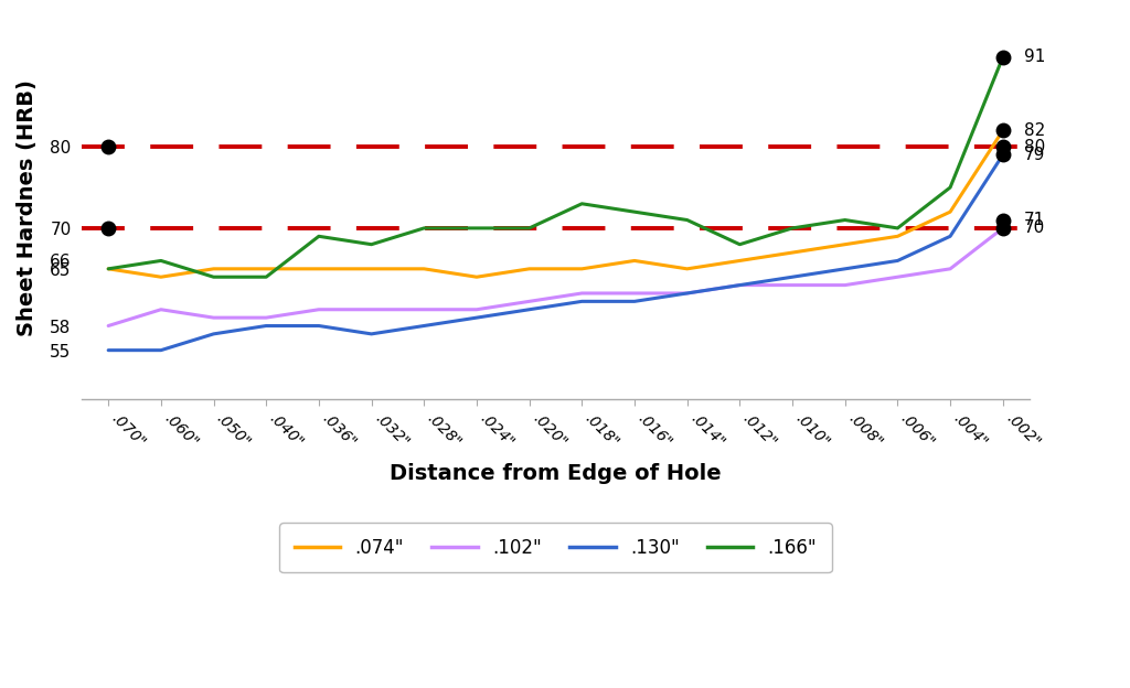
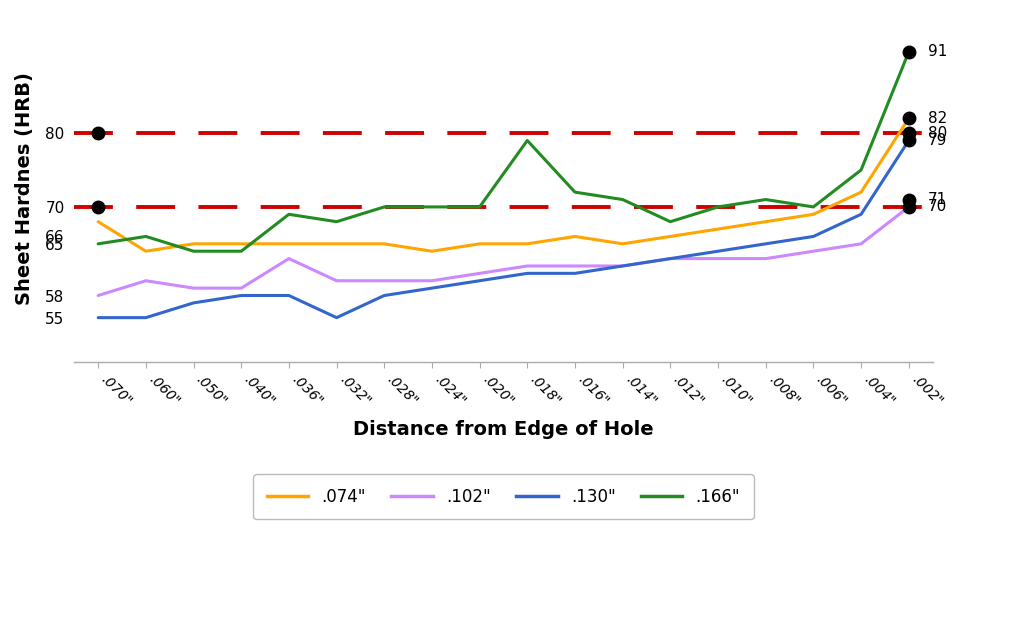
.074"/.070": 65 -> 68
.102"/.036": 60 -> 63
.130"/.032": 57 -> 55
.166"/.018": 73 -> 79
